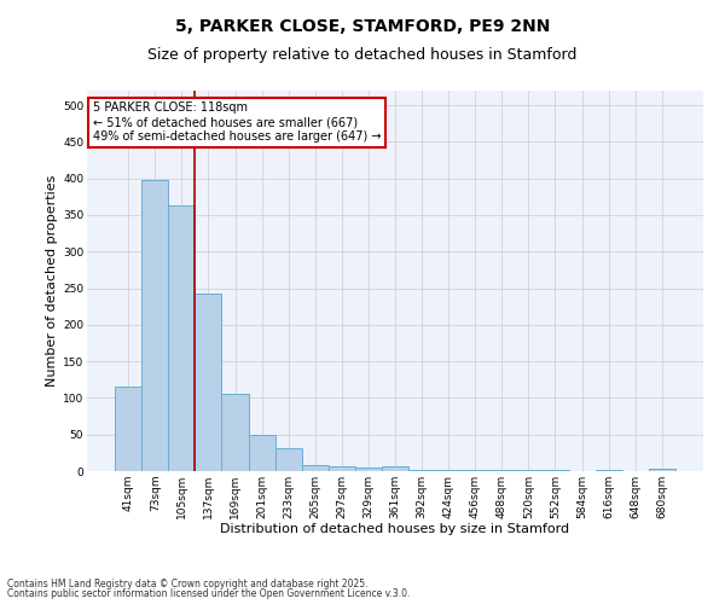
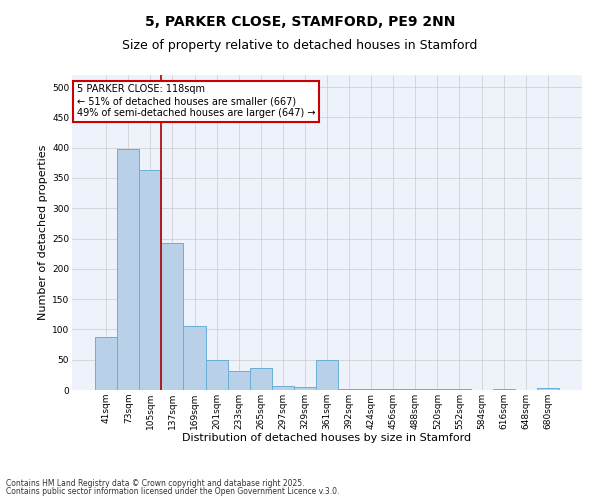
41sqm: 115 -> 88
265sqm: 9 -> 36
361sqm: 6 -> 50
